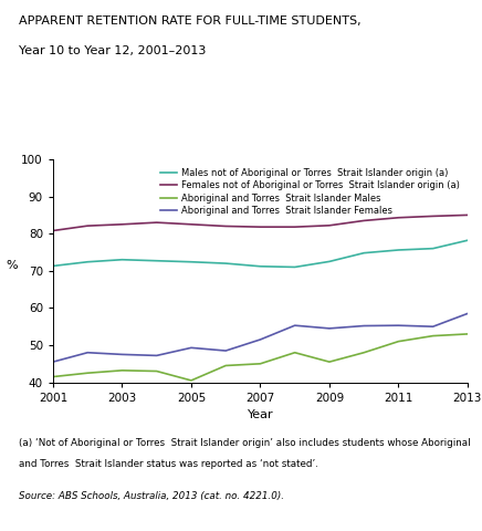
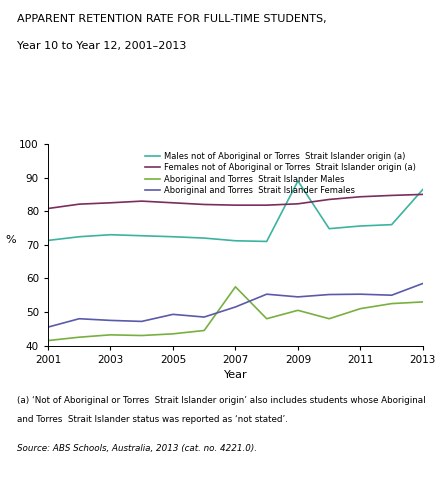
Aboriginal and Torres Strait Islander Males/2005: 40.5 -> 43.5
Aboriginal and Torres Strait Islander Males/2007: 45.0 -> 57.5
Males not of Aboriginal or Torres Strait Islander origin (a)/2009: 72.5 -> 89.0
Aboriginal and Torres Strait Islander Males/2009: 45.5 -> 50.5
Males not of Aboriginal or Torres Strait Islander origin (a)/2013: 78.2 -> 86.5
